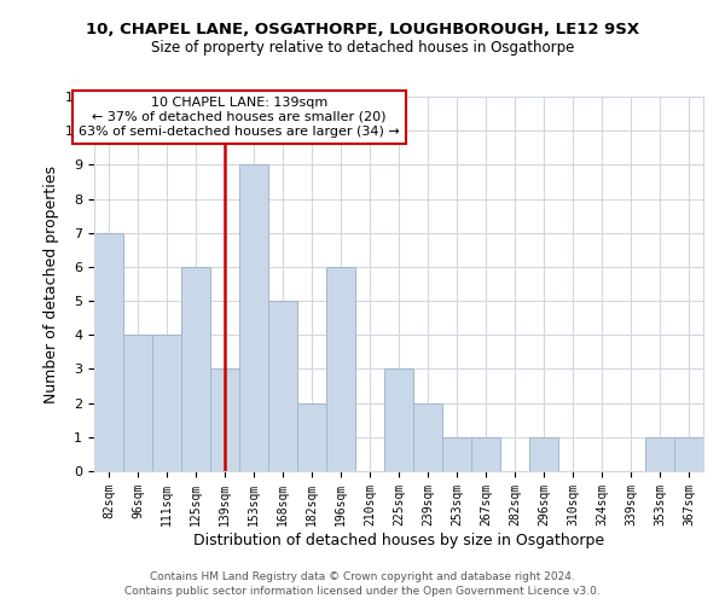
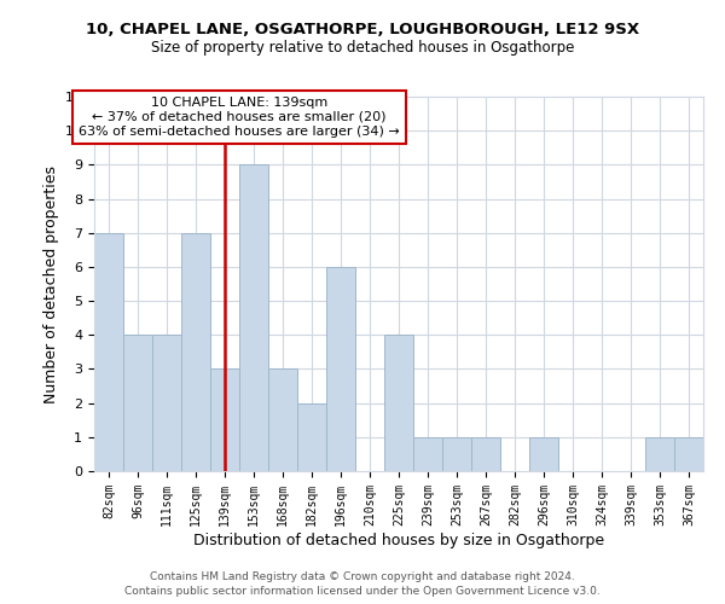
125sqm: 6 -> 7
168sqm: 5 -> 3
225sqm: 3 -> 4
239sqm: 2 -> 1
